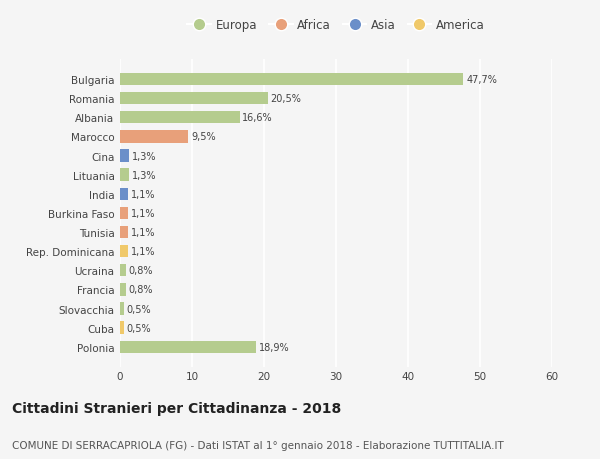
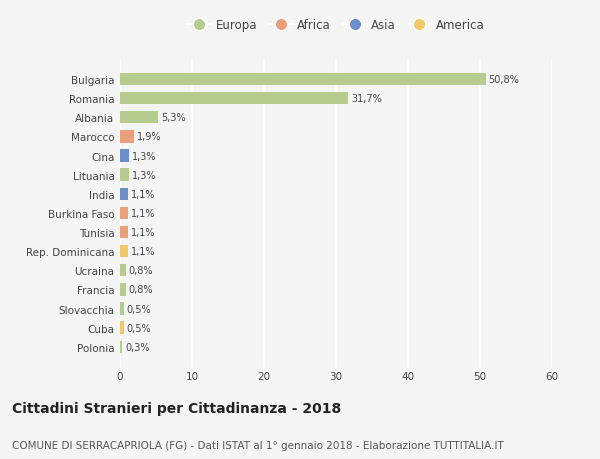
Bulgaria: 47,7% -> 50,8%
Romania: 20,5% -> 31,7%
Albania: 16,6% -> 5,3%
Marocco: 9,5% -> 1,9%
Polonia: 18,9% -> 0,3%
